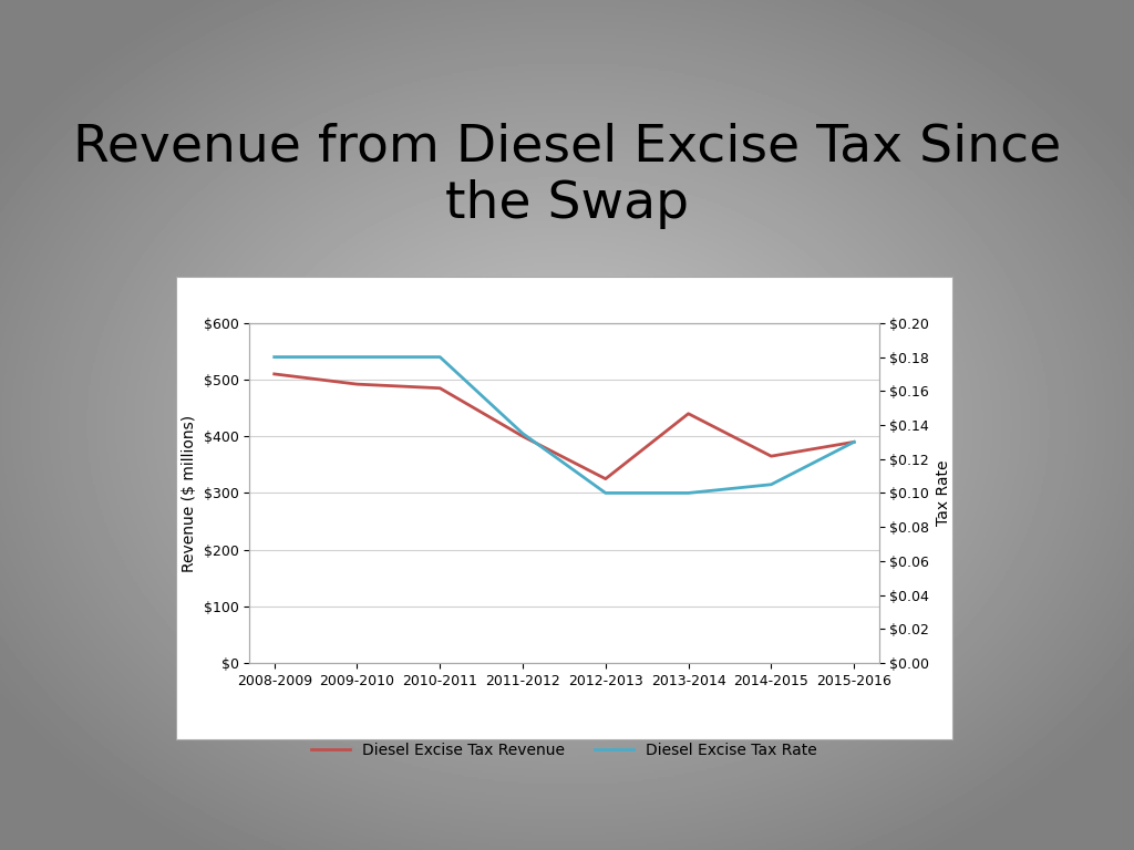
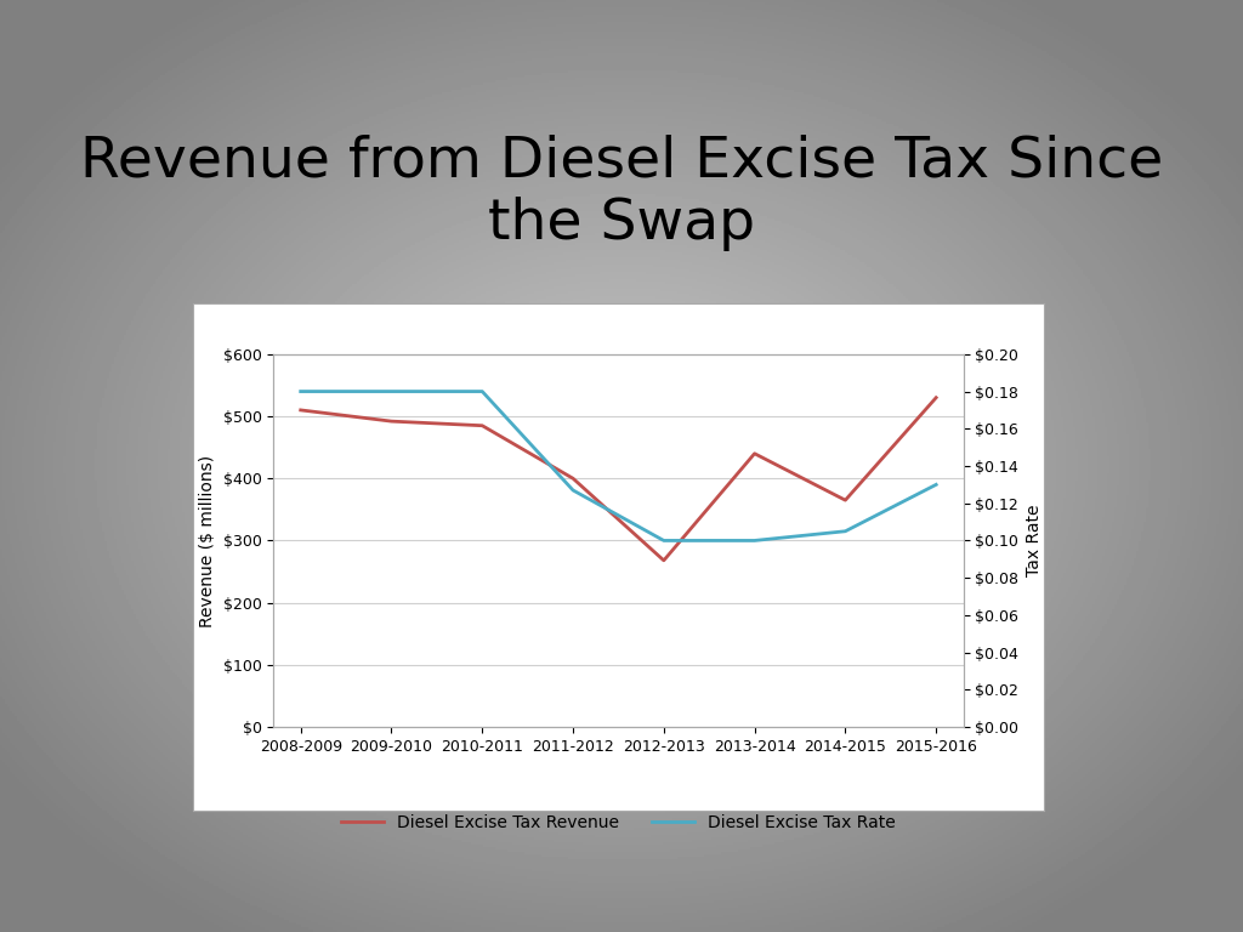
Diesel Excise Tax Rate/2011-2012: $0.135 -> $0.127
Diesel Excise Tax Revenue/2012-2013: $325 -> $268
Diesel Excise Tax Revenue/2015-2016: $390 -> $530
